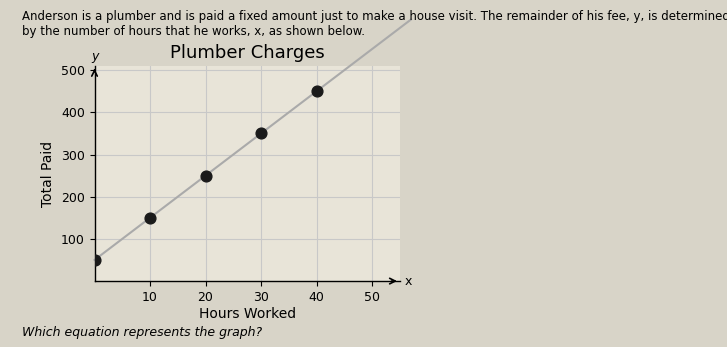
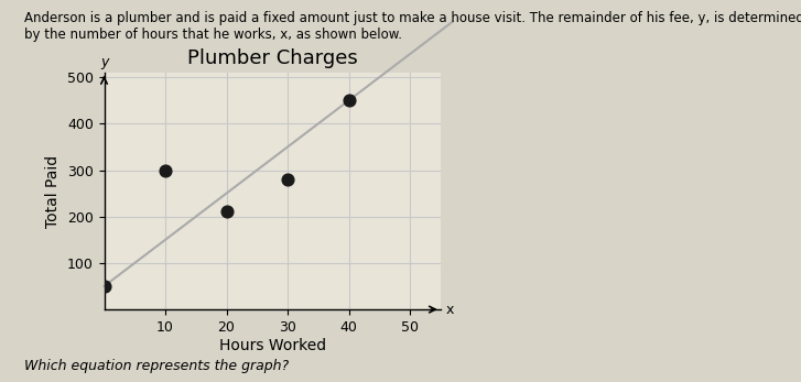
10: 150 -> 300
20: 250 -> 210
30: 350 -> 280
